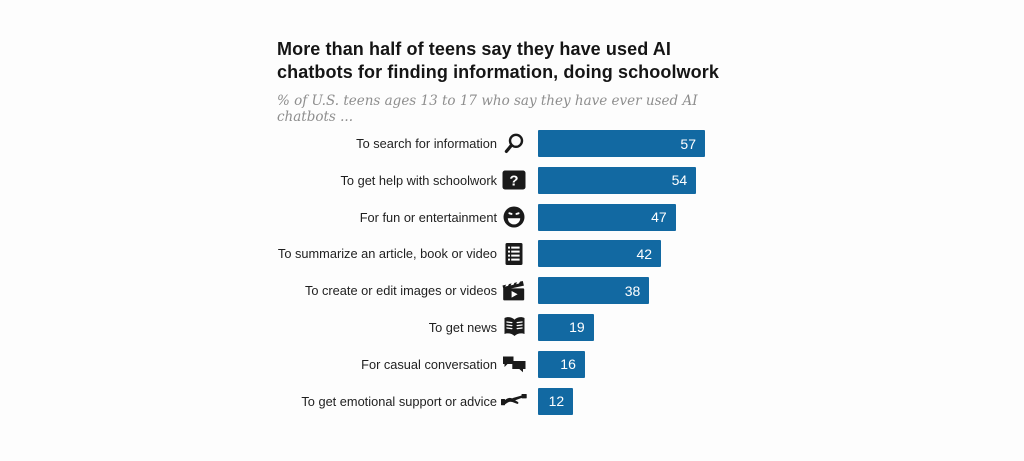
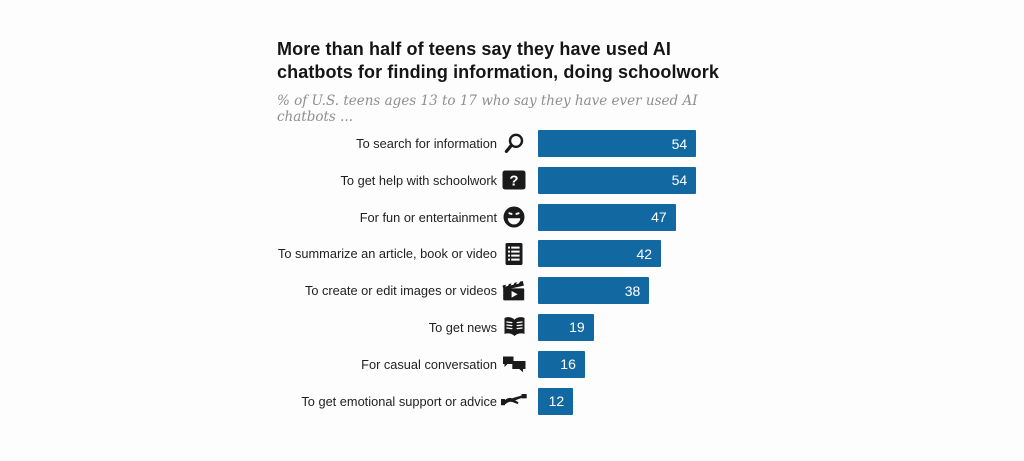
To search for information: 57 -> 54
